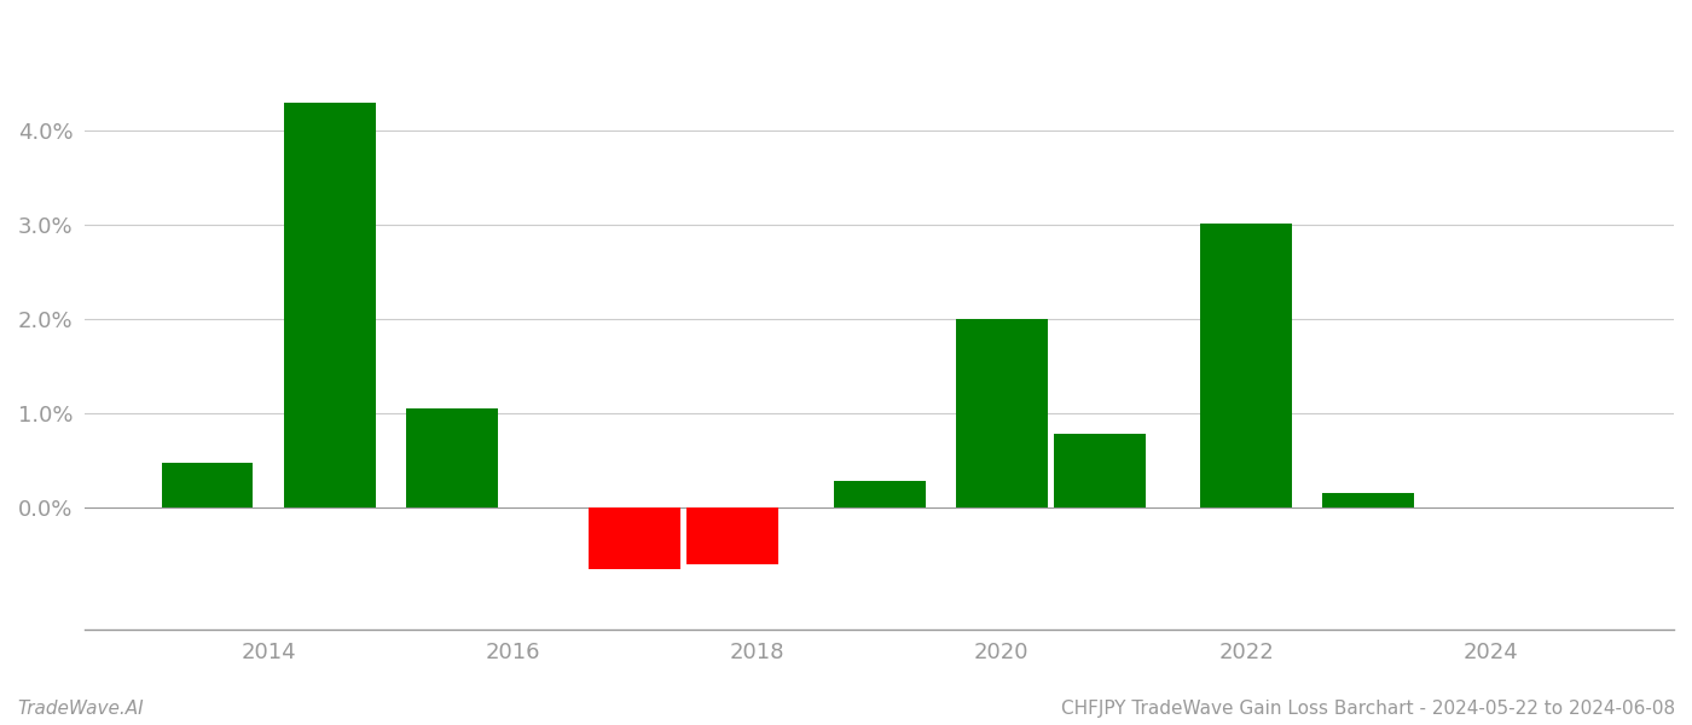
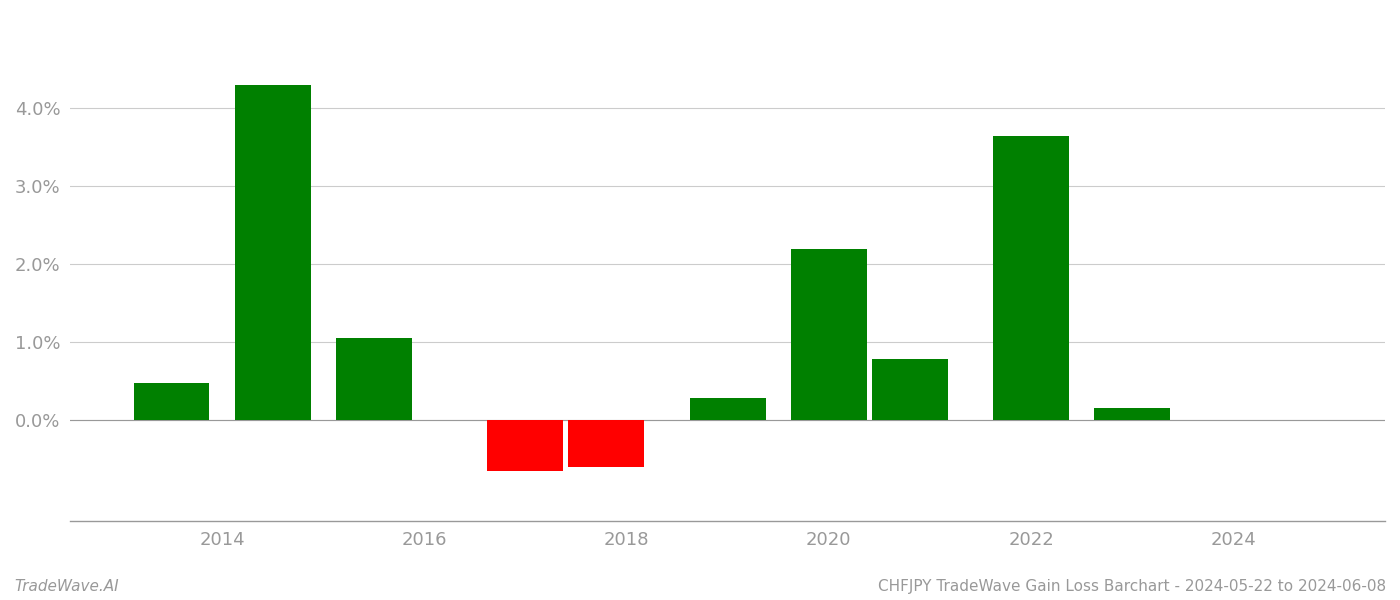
2020: 2.00% -> 2.20%
2022: 3.02% -> 3.65%
